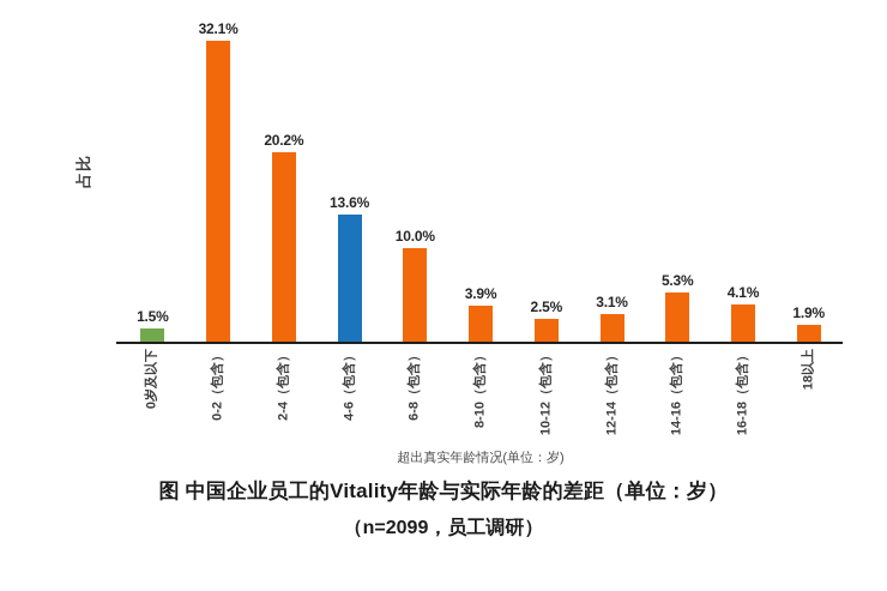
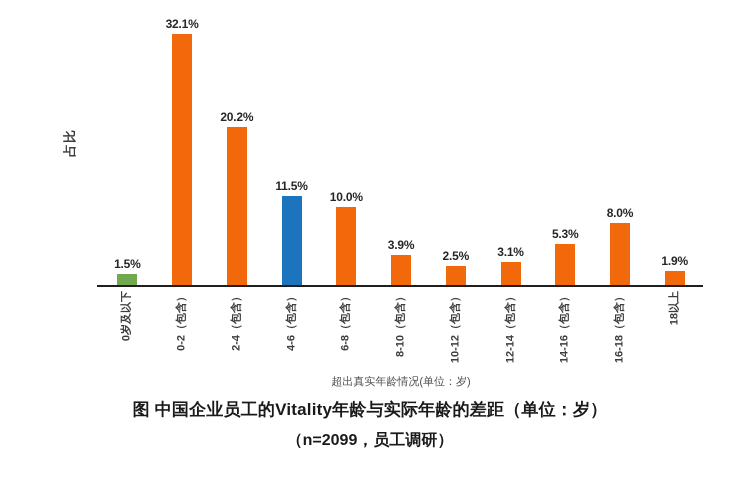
4-6（包含）: 13.6% -> 11.5%
16-18（包含）: 4.1% -> 8.0%
